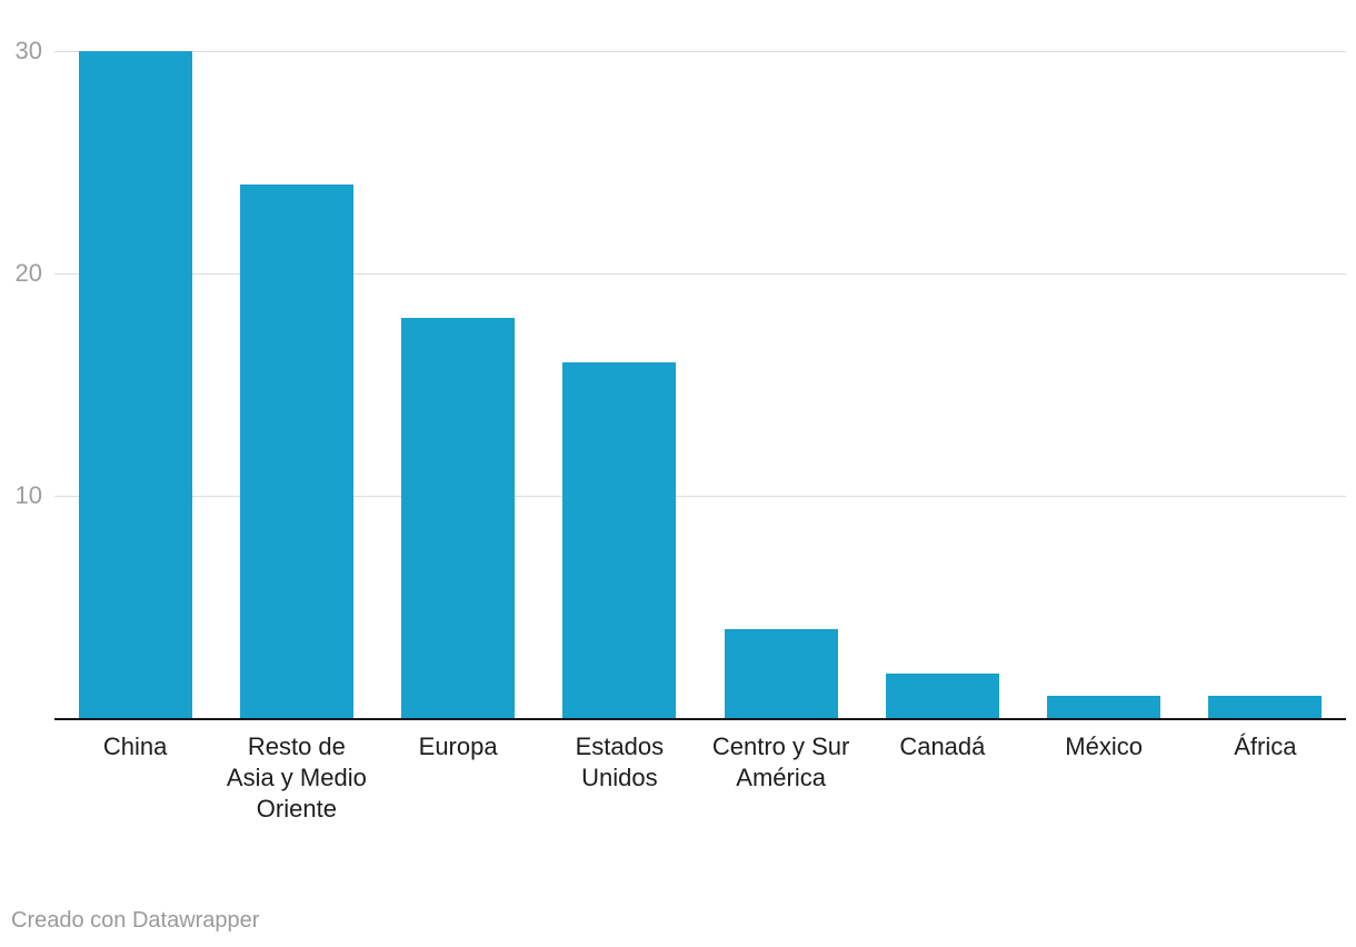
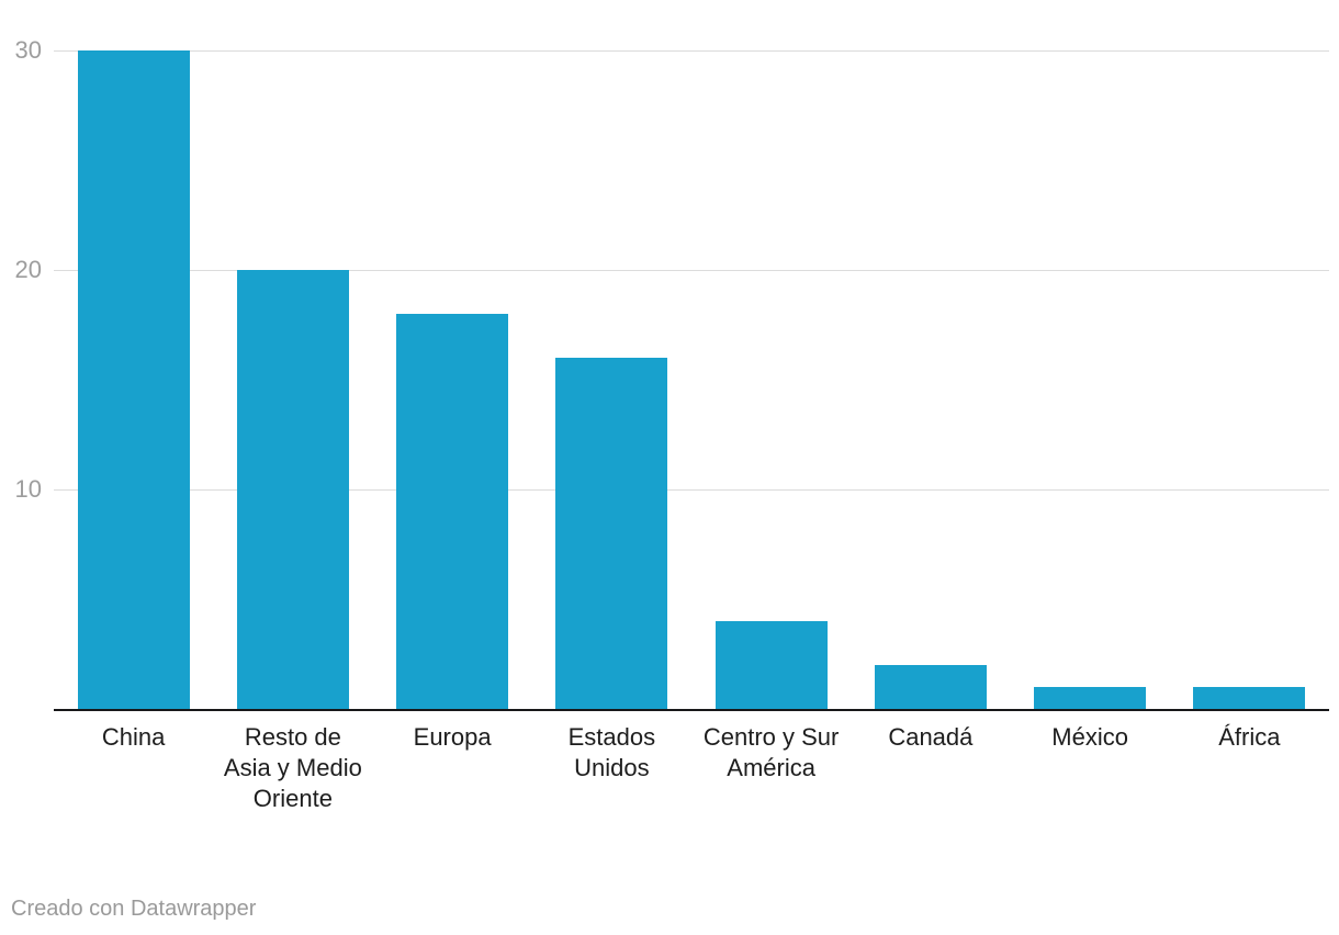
Resto de Asia y Medio Oriente: 24 -> 20
